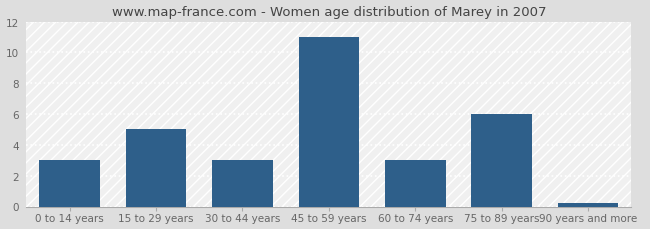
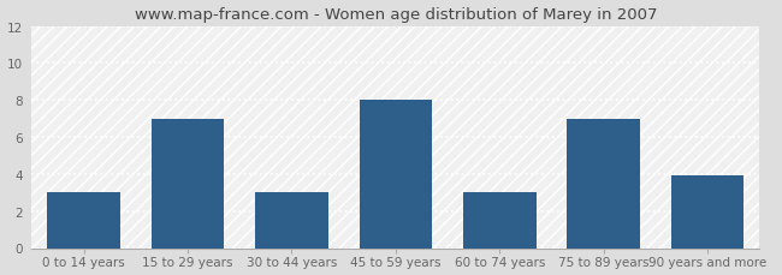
15 to 29 years: 5.0 -> 7.0
45 to 59 years: 11.0 -> 8.0
75 to 89 years: 6.0 -> 7.0
90 years and more: 0.2 -> 3.9
